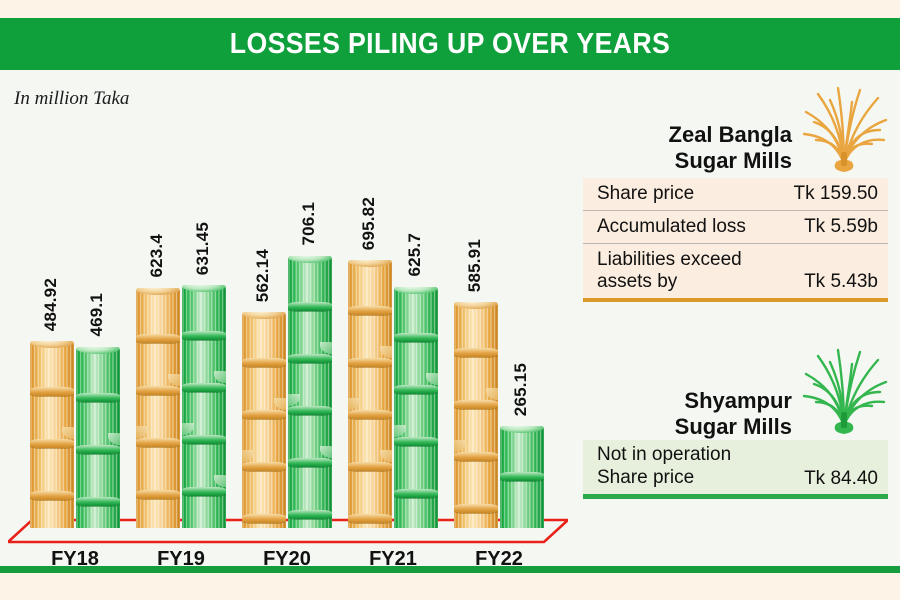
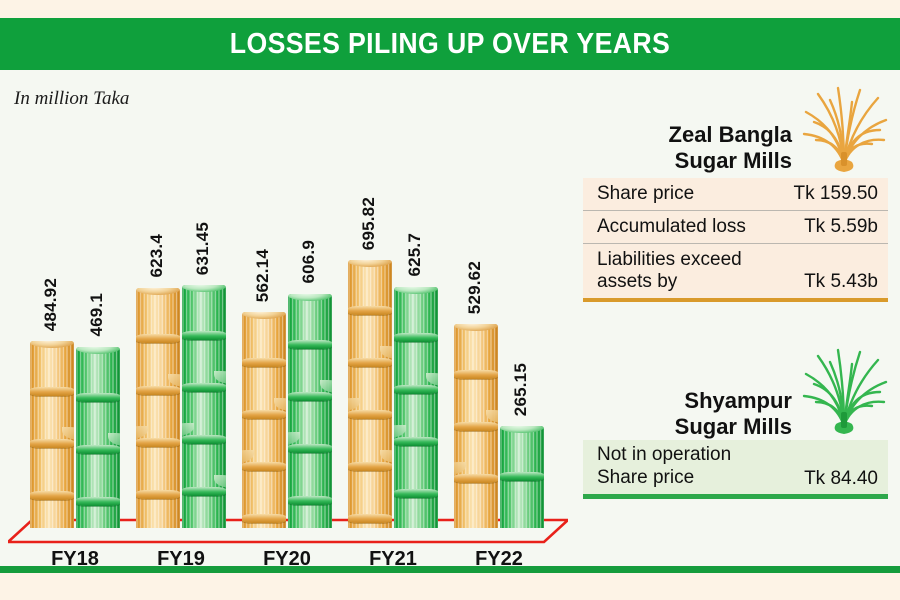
Shyampur Sugar Mills/FY20: 706.1 -> 606.9
Zeal Bangla Sugar Mills/FY22: 585.91 -> 529.62
